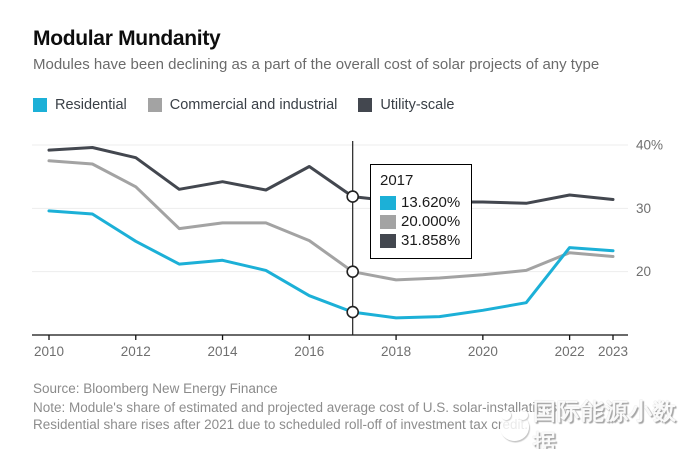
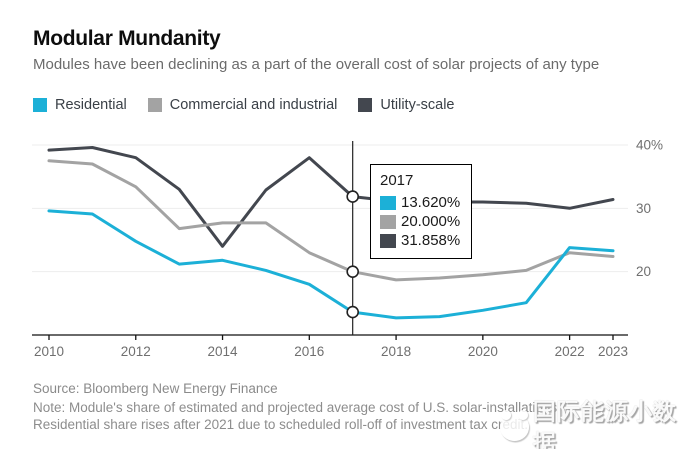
Utility-scale/2014: 34% -> 24%
Residential/2016: 16% -> 18%
Commercial and industrial/2016: 25% -> 23%
Utility-scale/2016: 37% -> 38%
Utility-scale/2022: 32% -> 30%
